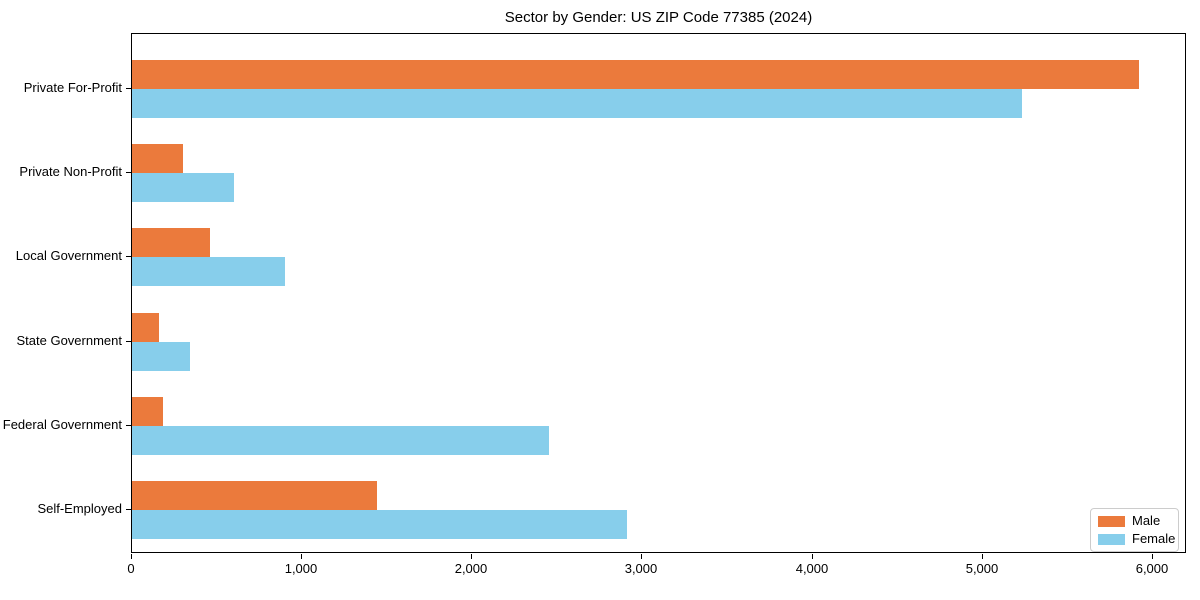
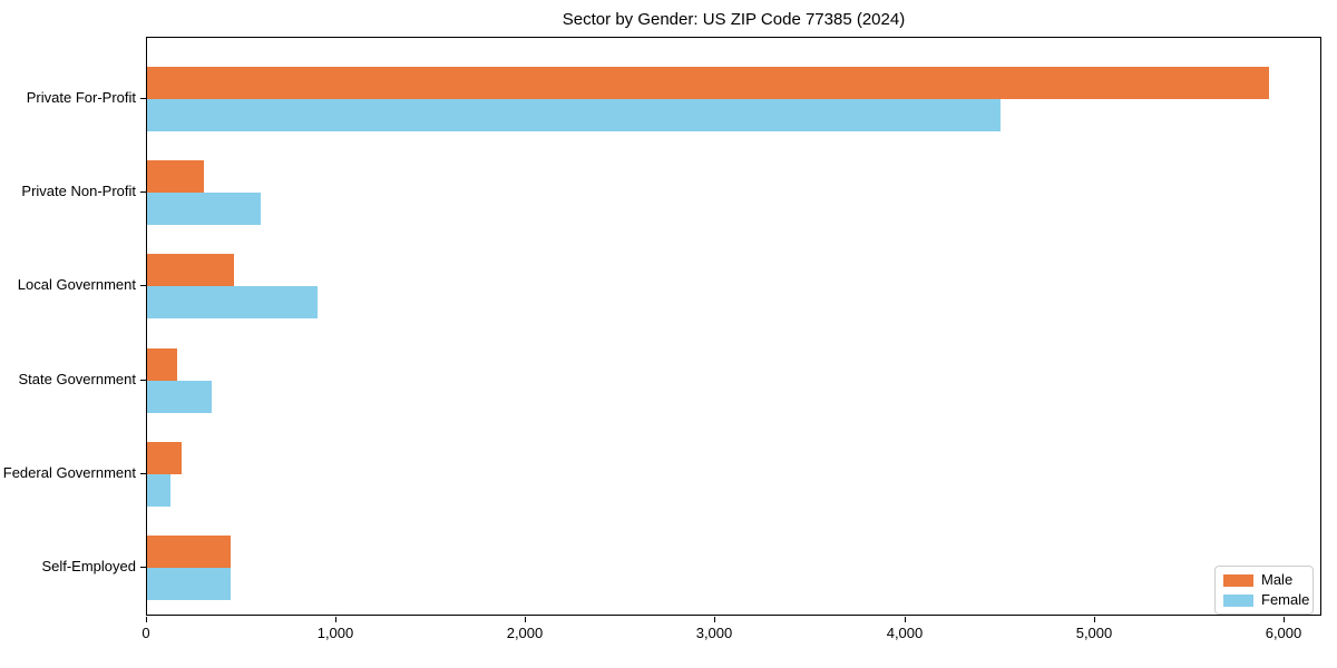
Female/Private For-Profit: 5230 -> 4500
Female/Federal Government: 2450 -> 120
Male/Self-Employed: 1440 -> 440
Female/Self-Employed: 2910 -> 440
